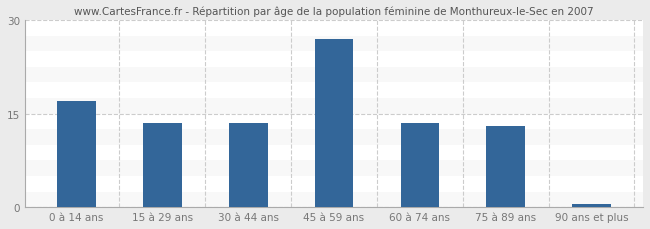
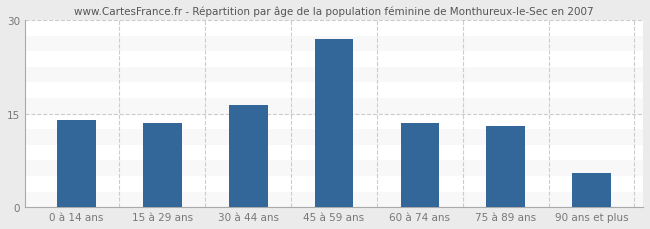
0 à 14 ans: 17.0 -> 14.0
30 à 44 ans: 13.5 -> 16.4
90 ans et plus: 0.5 -> 5.4
